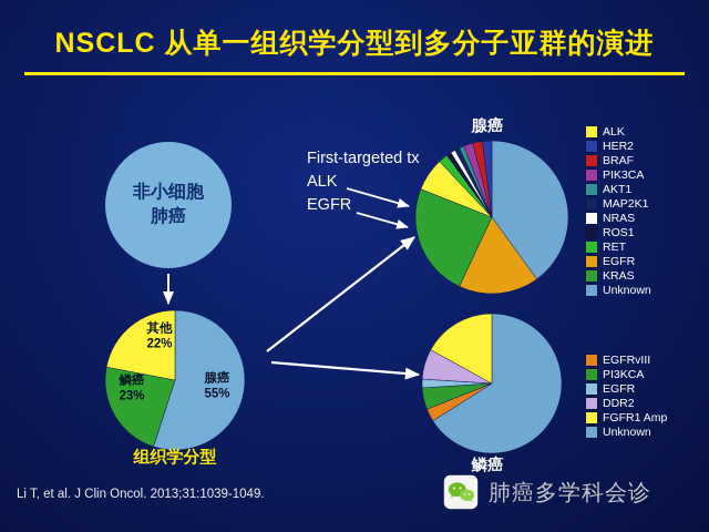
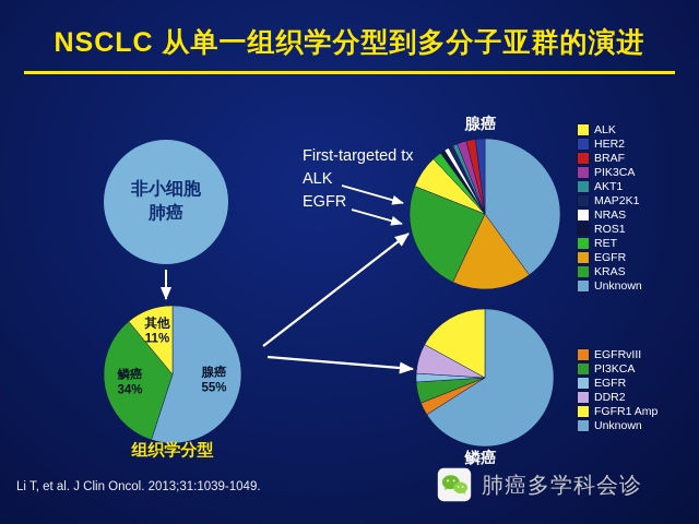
组织学分型/鳞癌: 23% -> 34%
组织学分型/其他: 22% -> 11%
